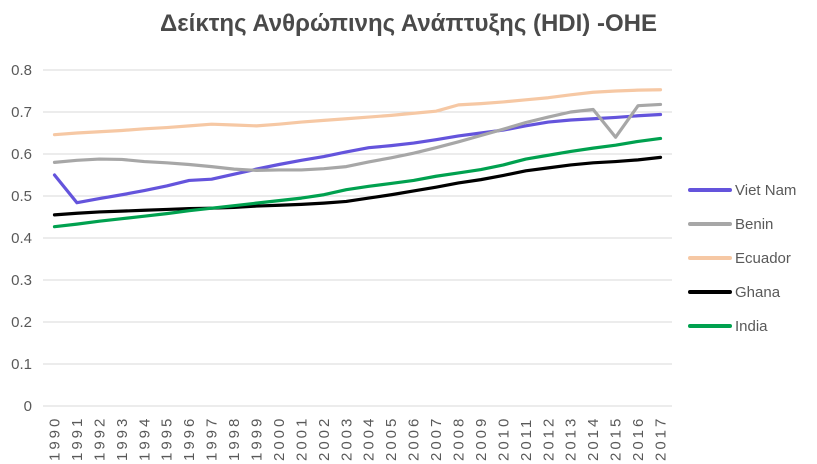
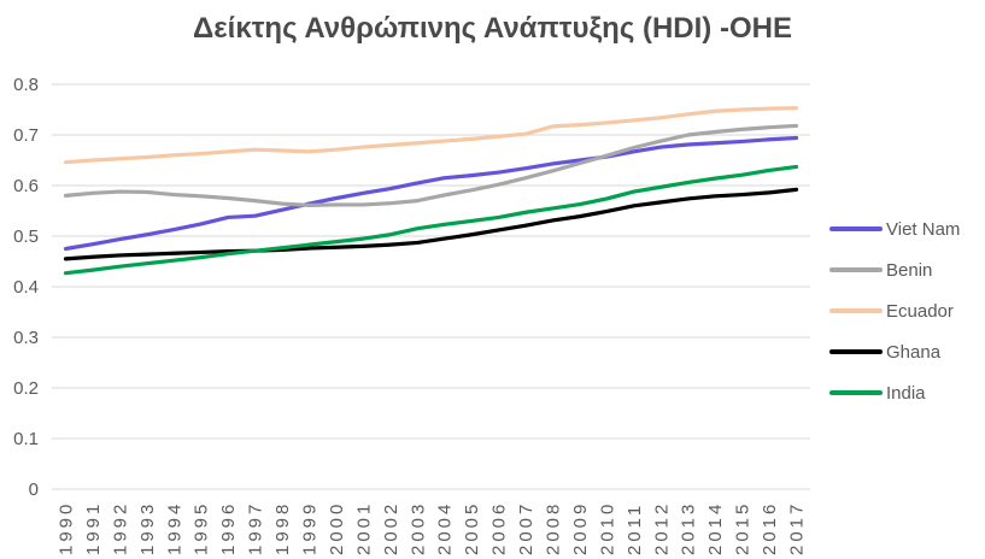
Viet Nam/1990: 0.55 -> 0.47
Benin/2015: 0.64 -> 0.71
